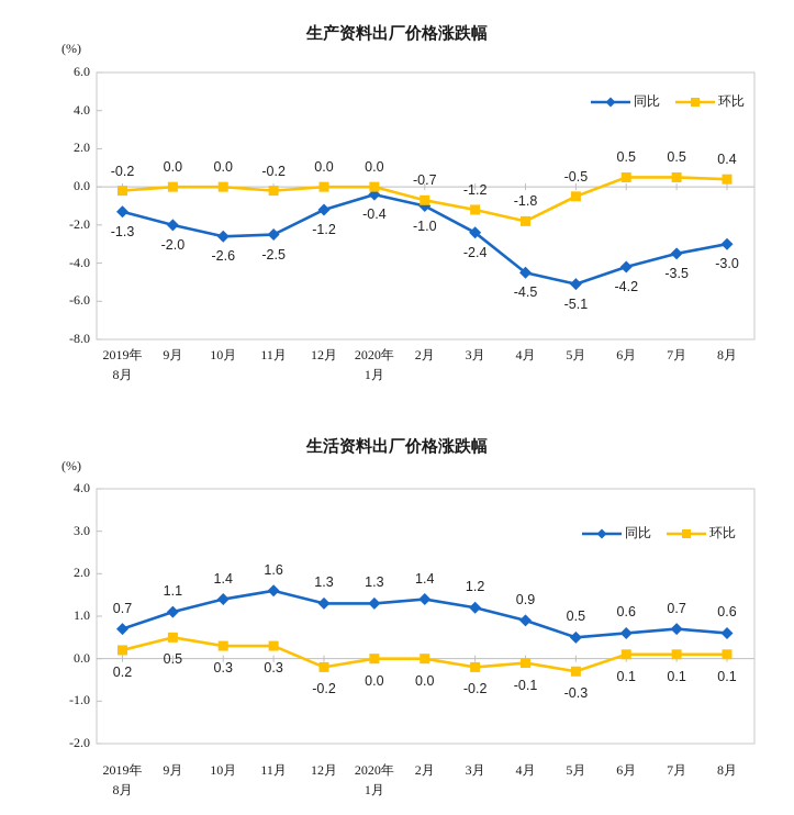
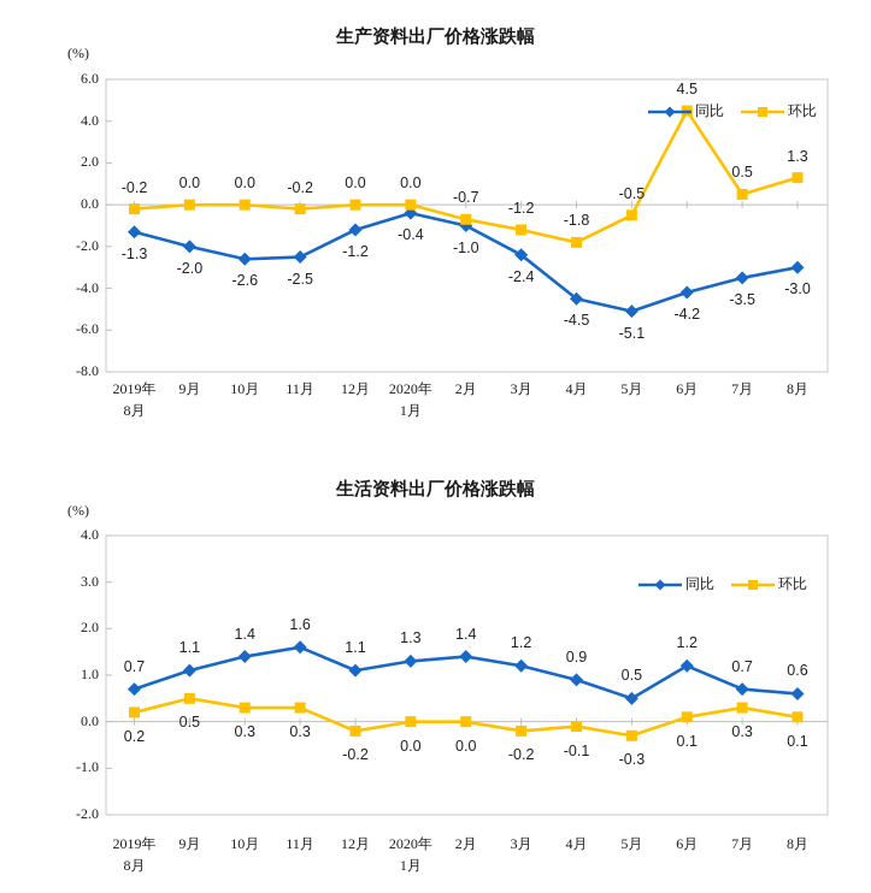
生产资料出厂价格涨跌幅/环比/6月: 0.5 -> 4.5
生产资料出厂价格涨跌幅/环比/8月: 0.4 -> 1.3
生活资料出厂价格涨跌幅/同比/12月: 1.3 -> 1.1
生活资料出厂价格涨跌幅/同比/6月: 0.6 -> 1.2
生活资料出厂价格涨跌幅/环比/7月: 0.1 -> 0.3
